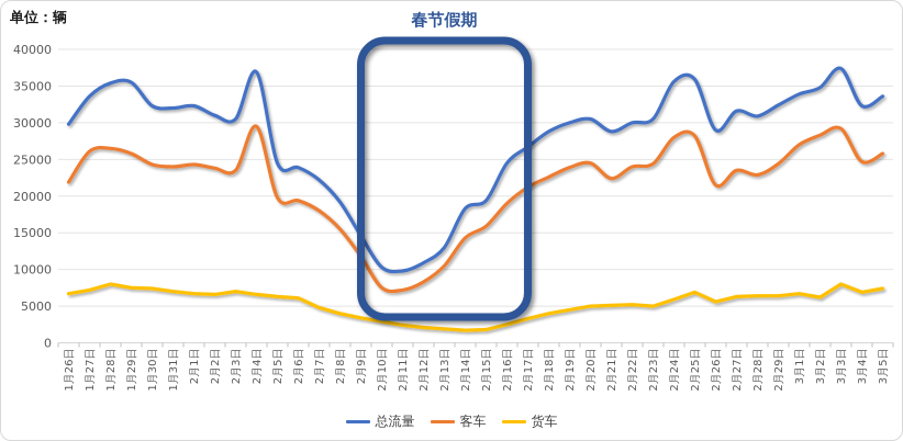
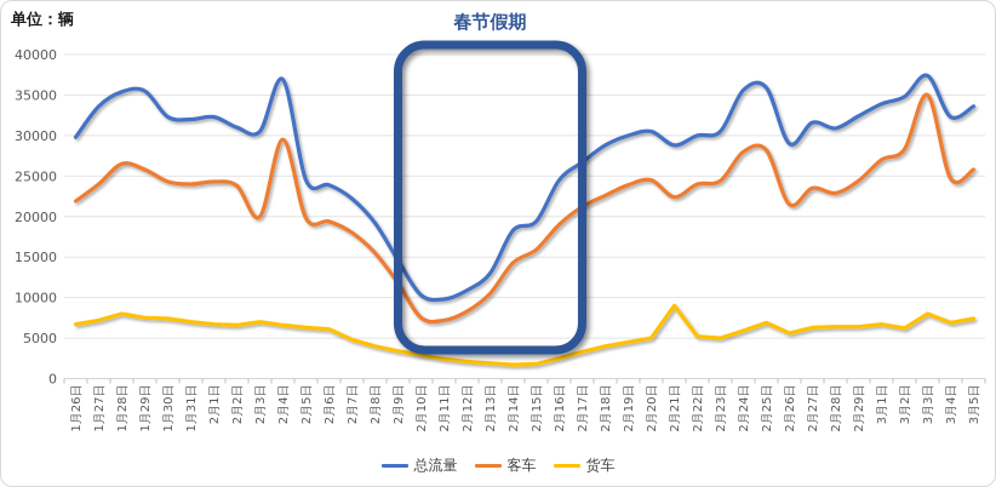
客车/1月27日: 26000 -> 24000
客车/2月3日: 24000 -> 20000
货车/2月21日: 5000 -> 9000
客车/3月3日: 29000 -> 35000
